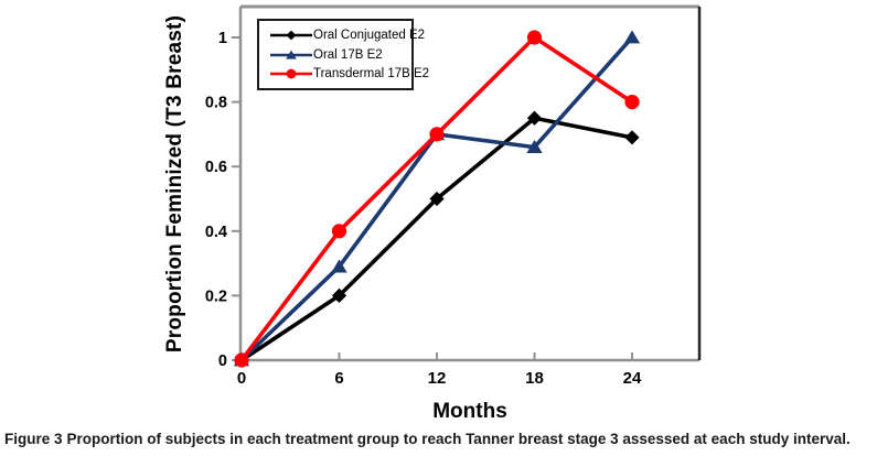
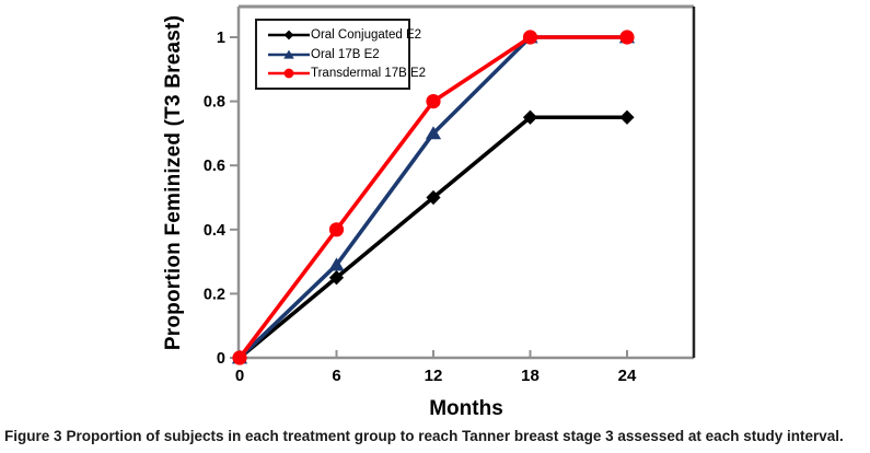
Oral Conjugated E2/6: 0.20 -> 0.25
Transdermal 17B E2/12: 0.7 -> 0.8
Oral 17B E2/18: 0.66 -> 1.00
Oral Conjugated E2/24: 0.69 -> 0.75
Transdermal 17B E2/24: 0.8 -> 1.0
